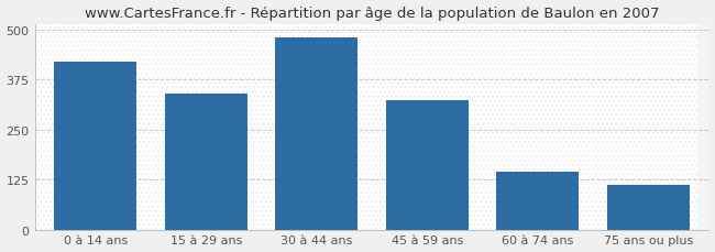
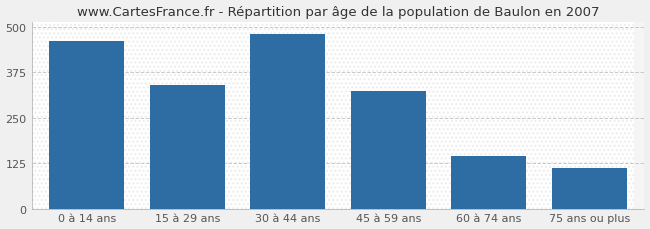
0 à 14 ans: 420 -> 460
